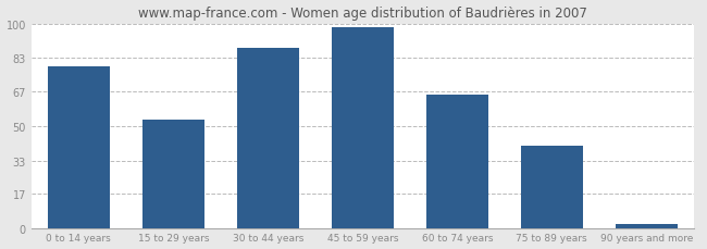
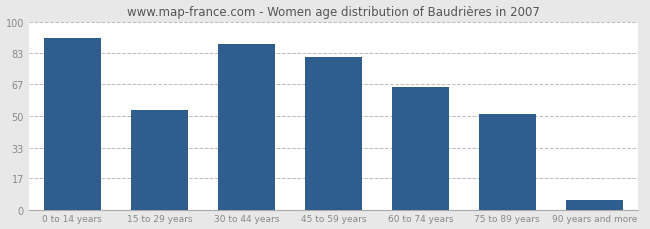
0 to 14 years: 79 -> 91
45 to 59 years: 98 -> 81
75 to 89 years: 40 -> 51
90 years and more: 2 -> 5
